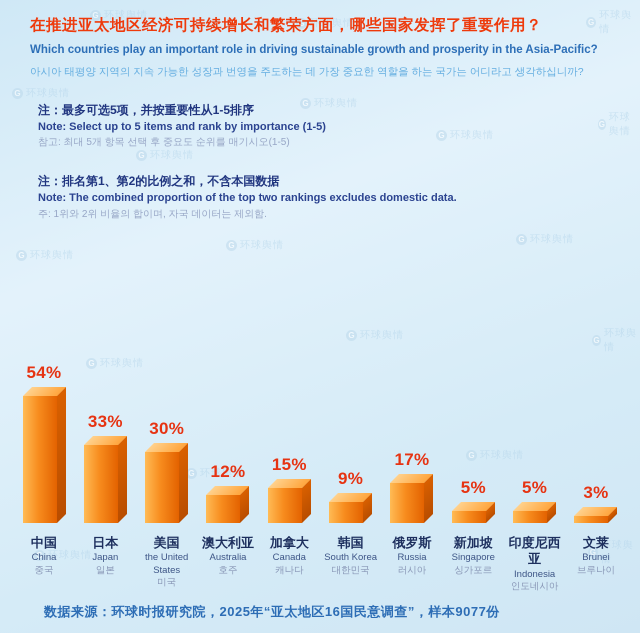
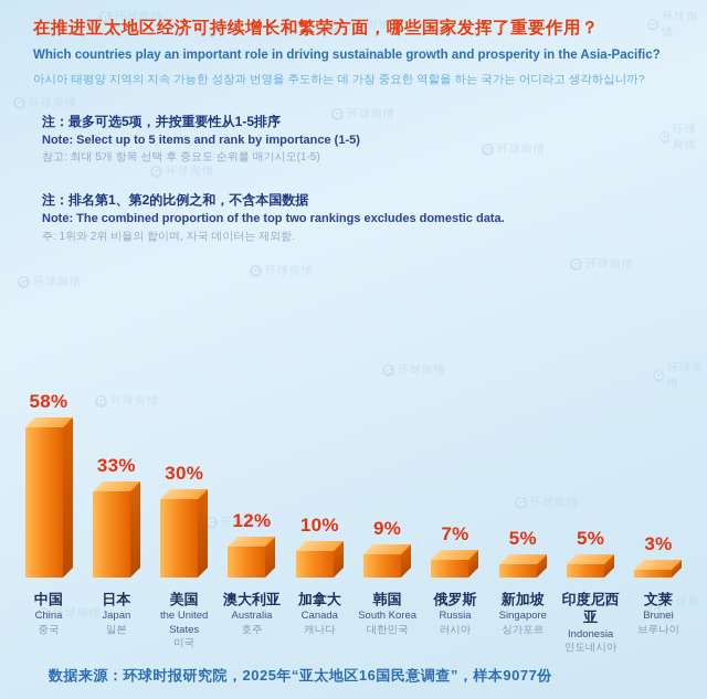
中国: 54% -> 58%
加拿大: 15% -> 10%
俄罗斯: 17% -> 7%
